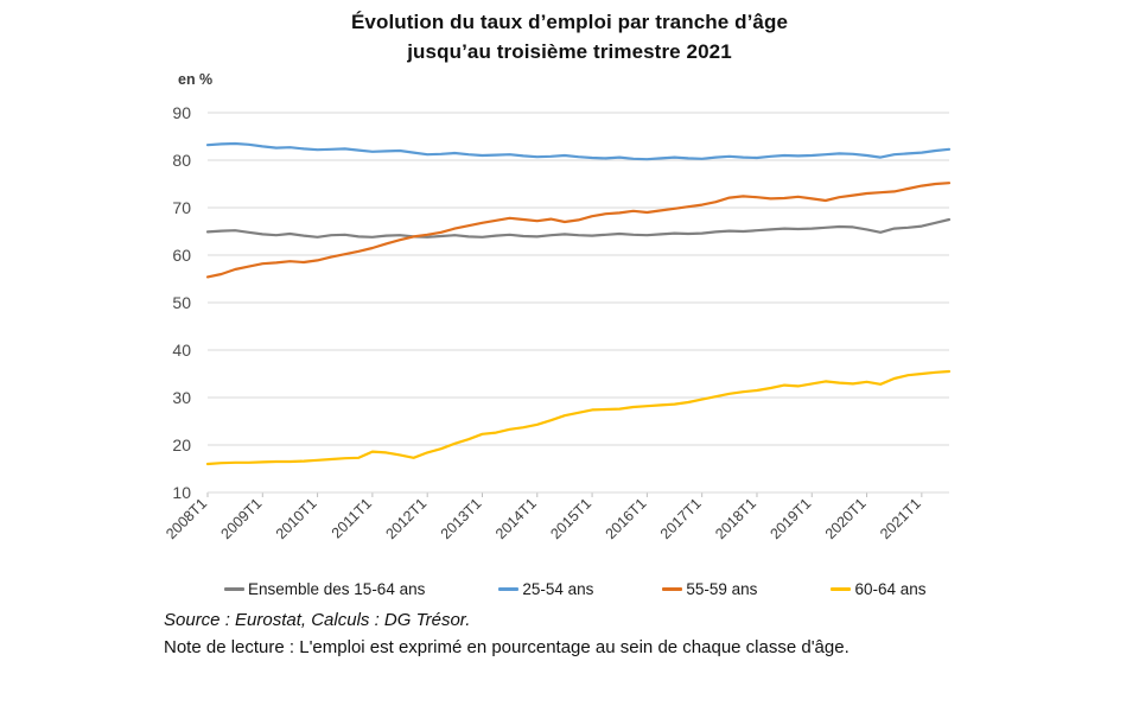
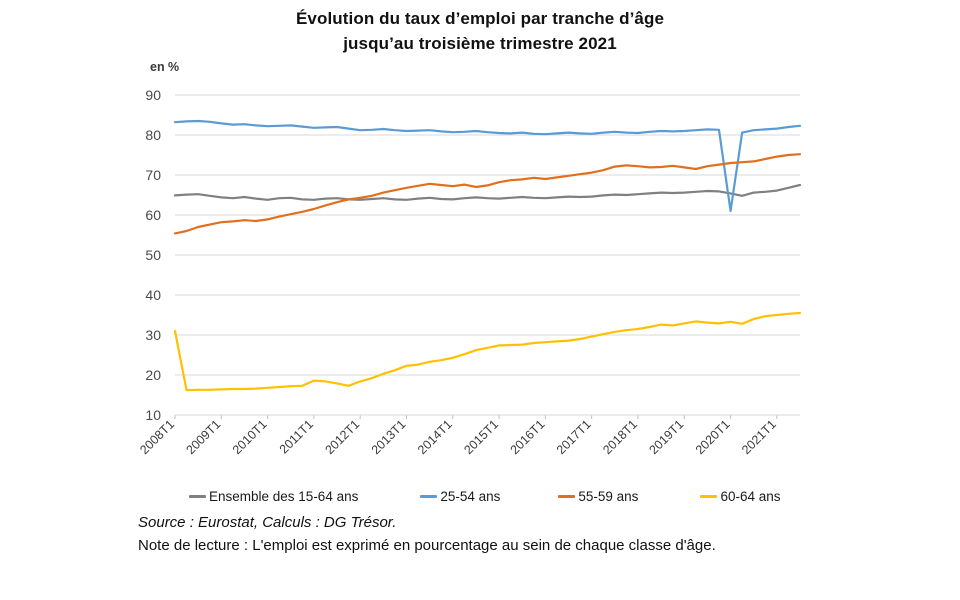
60-64 ans/2008T1: 16 -> 31
25-54 ans/2020T1: 81 -> 61
